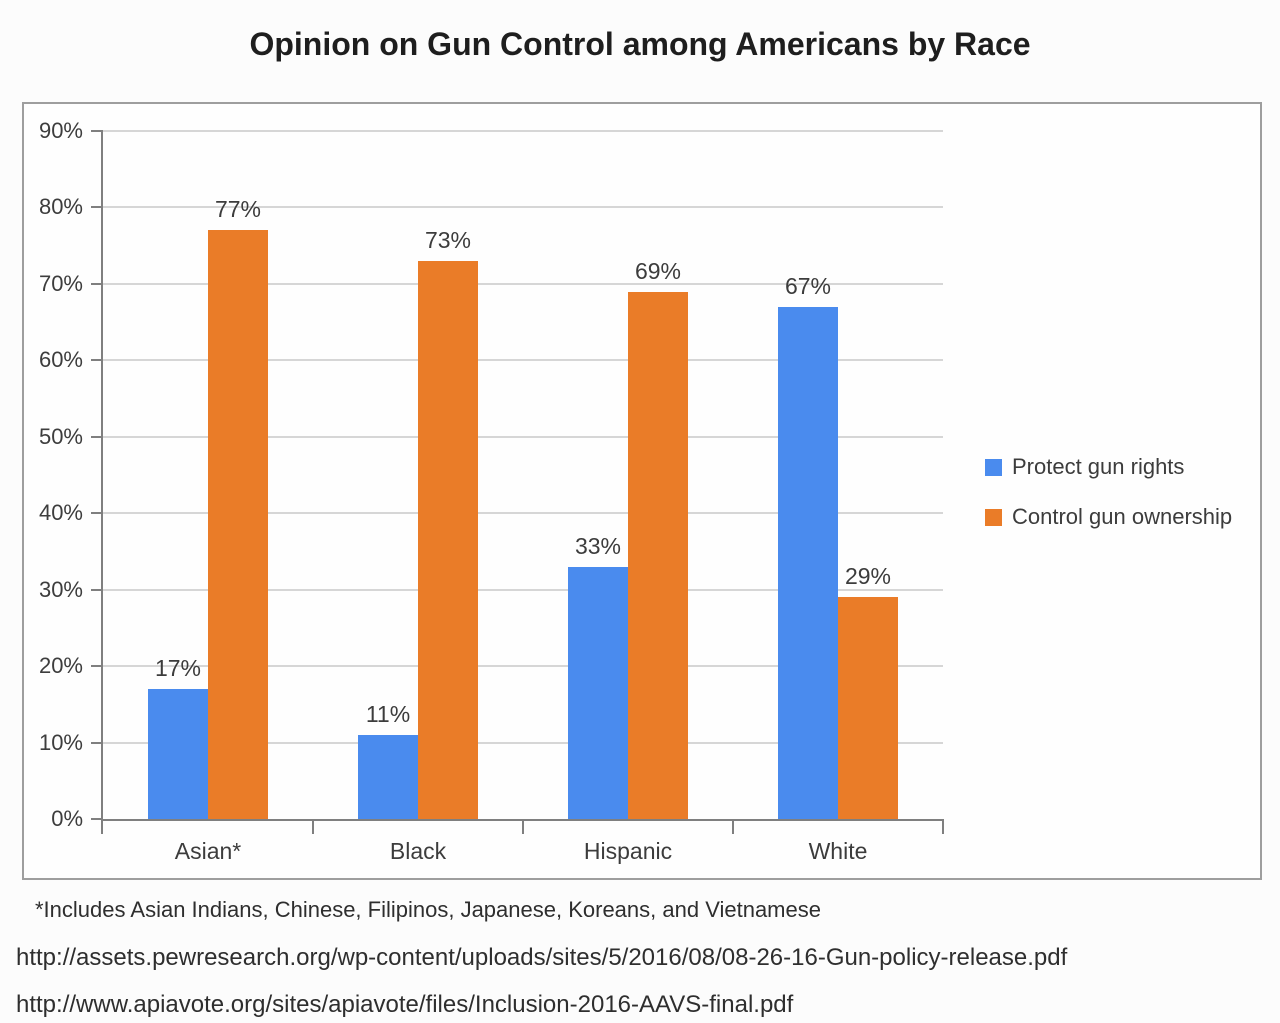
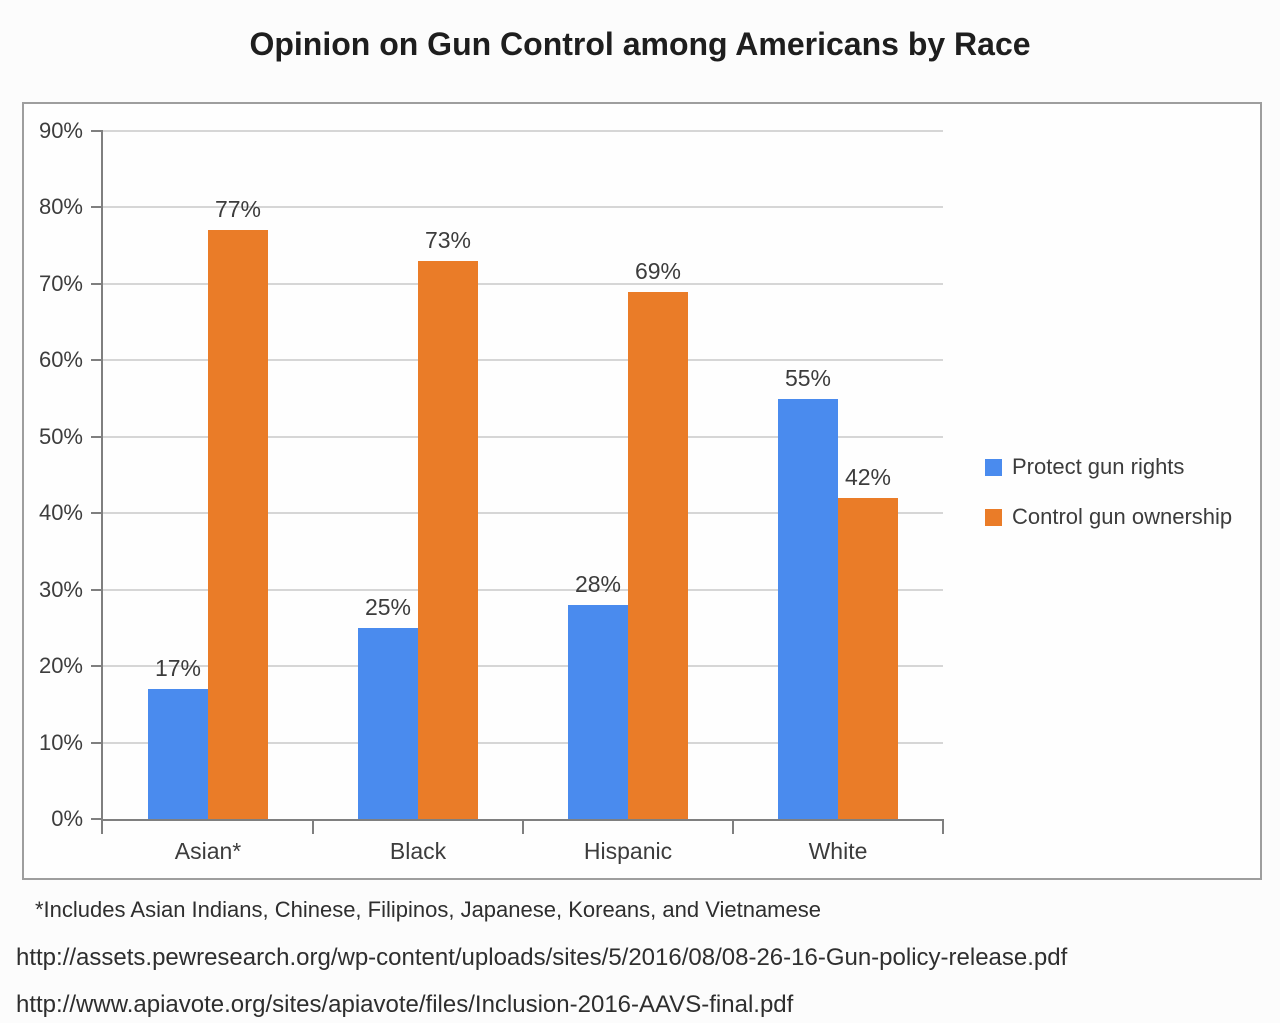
Protect gun rights/Black: 11% -> 25%
Protect gun rights/Hispanic: 33% -> 28%
Protect gun rights/White: 67% -> 55%
Control gun ownership/White: 29% -> 42%
